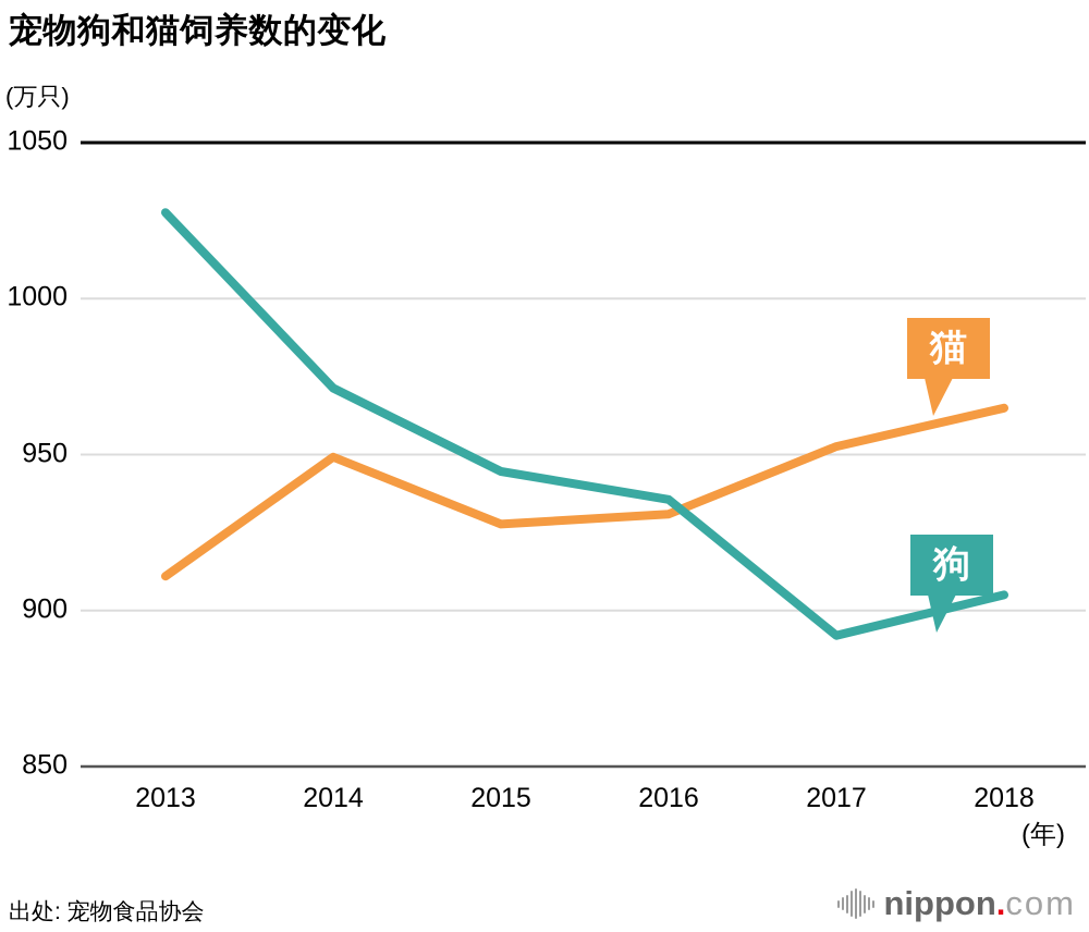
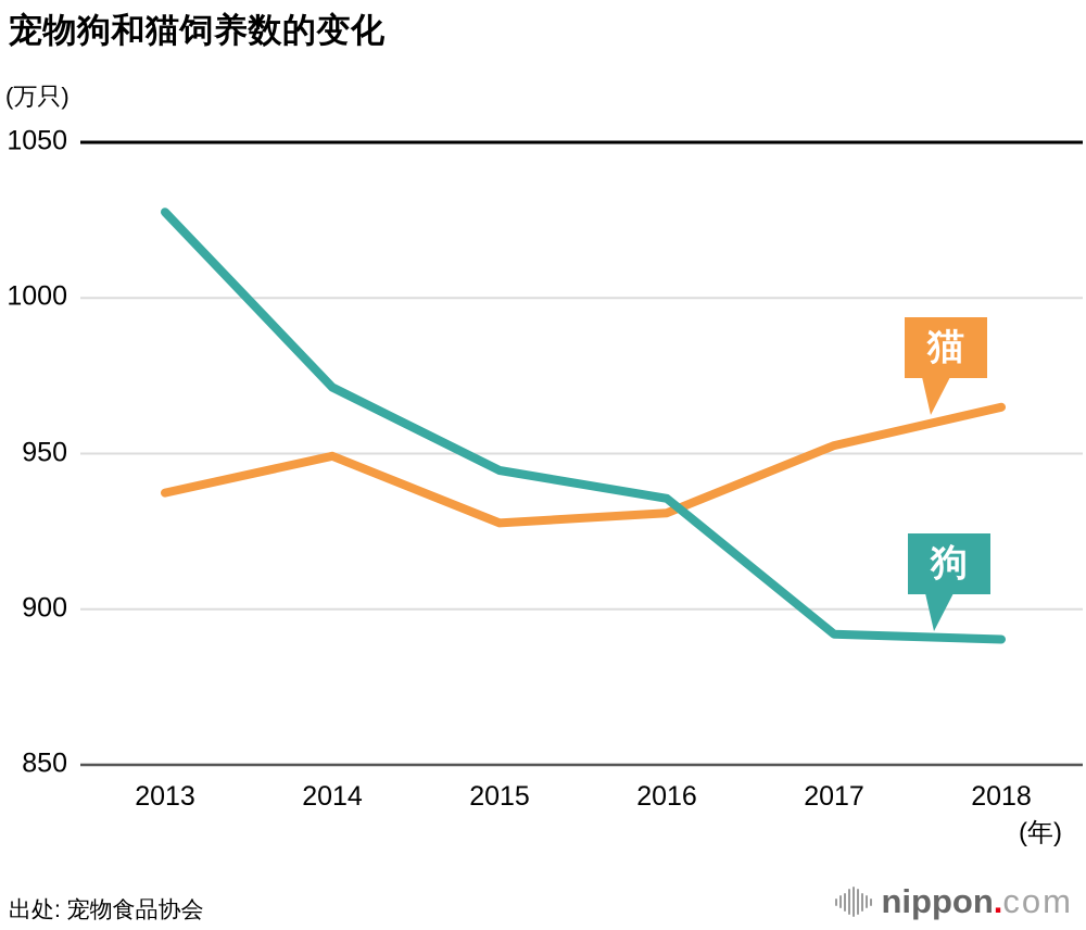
猫/2013: 911 -> 937
狗/2018: 905 -> 890
